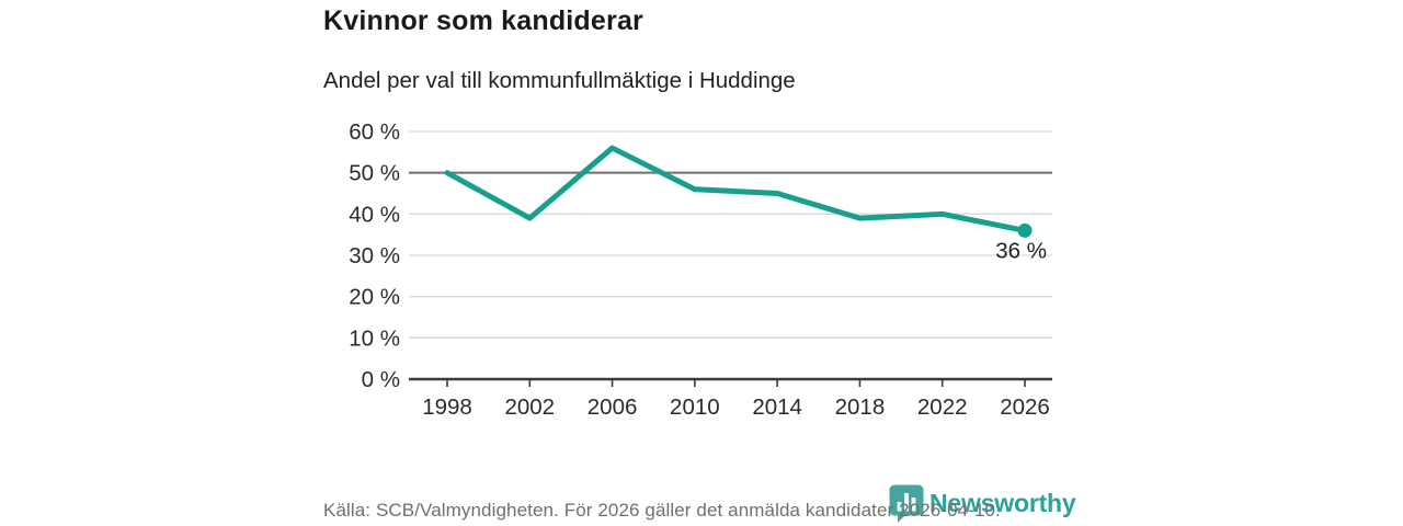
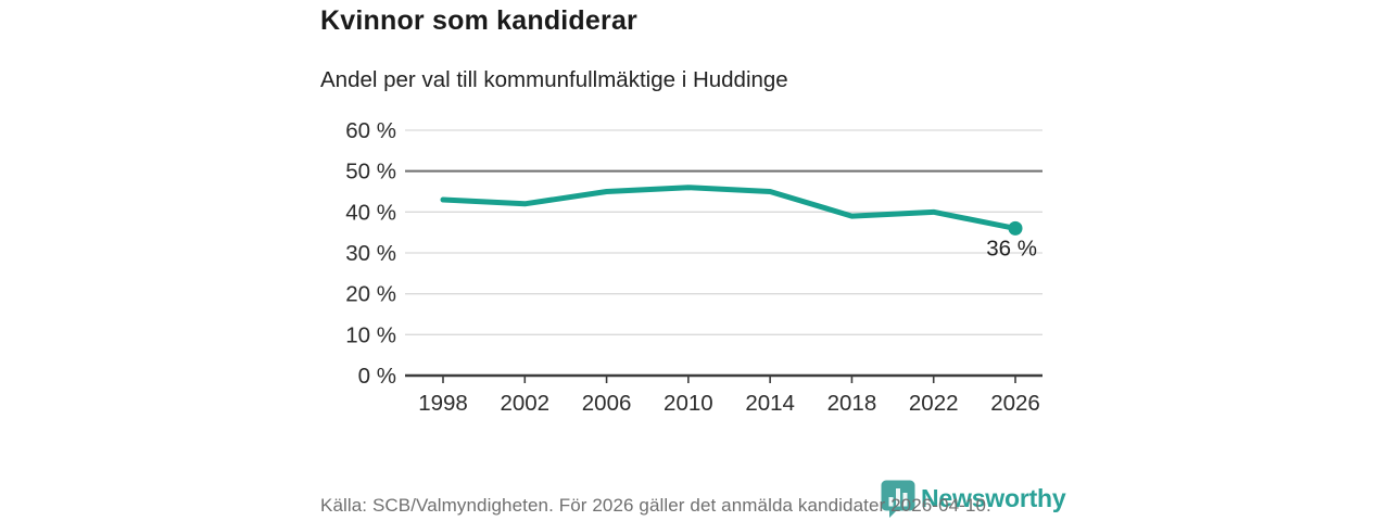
1998: 50% -> 43%
2002: 39% -> 42%
2006: 56% -> 45%
